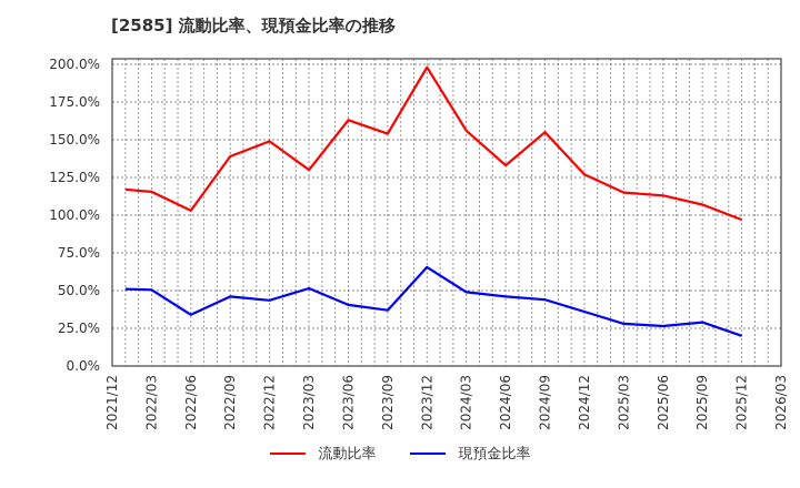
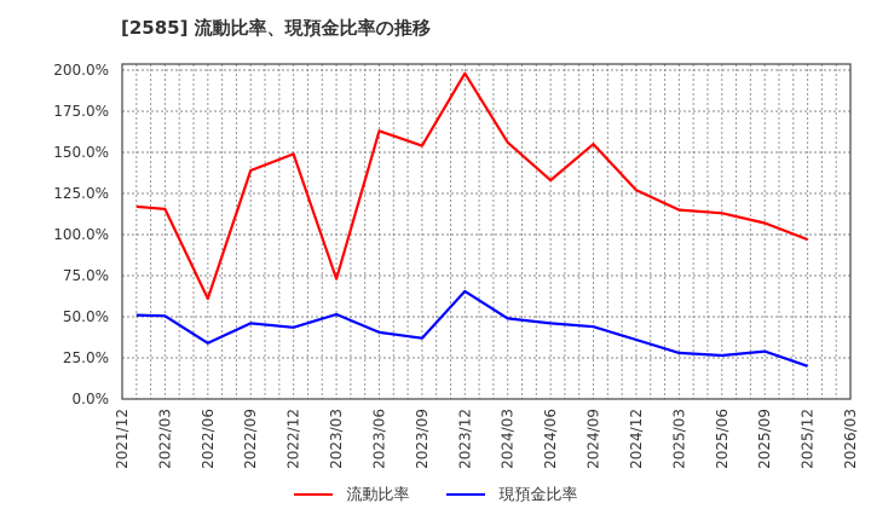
流動比率/2022/06: 103% -> 61%
流動比率/2023/03: 130% -> 73%
